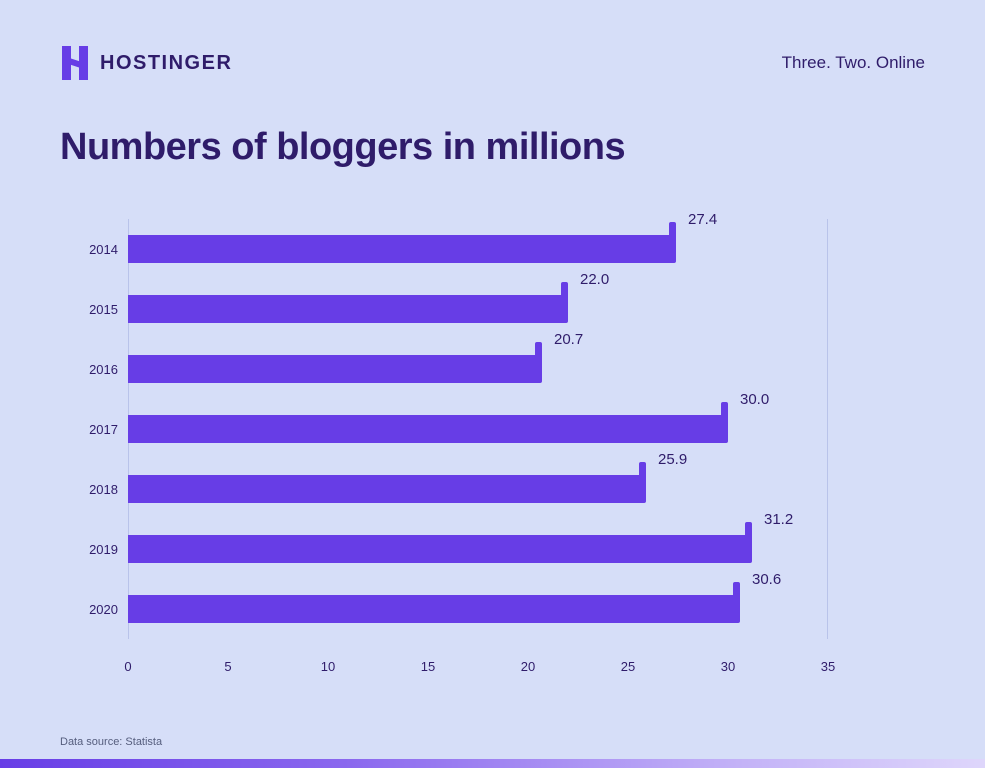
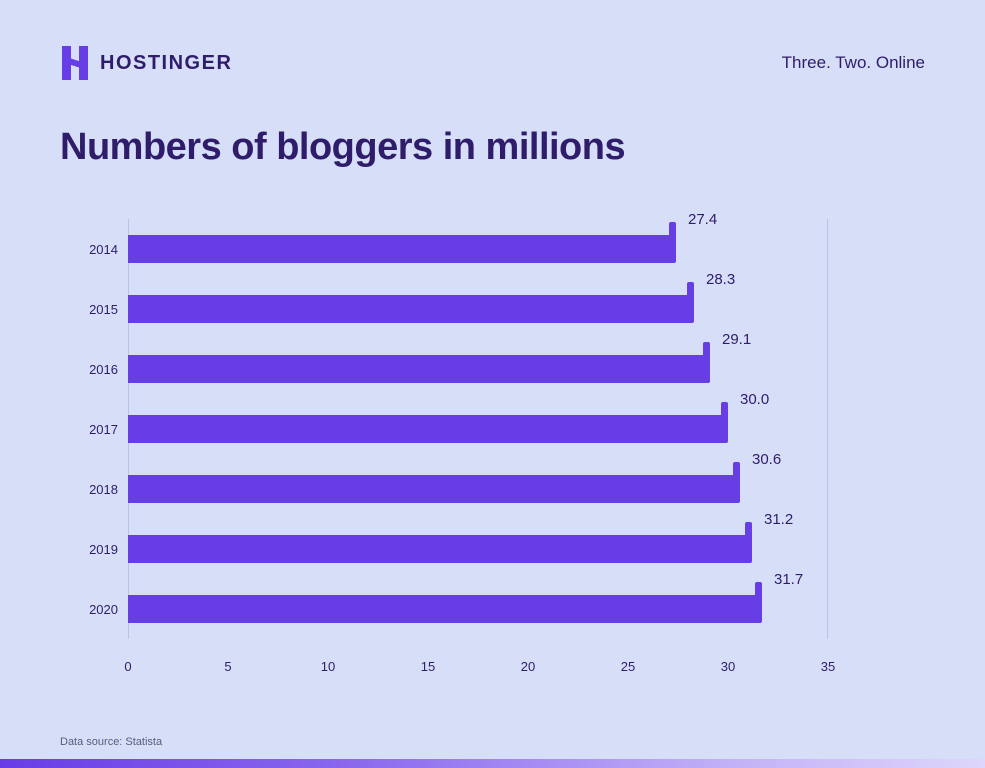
2015: 22.0 -> 28.3
2016: 20.7 -> 29.1
2018: 25.9 -> 30.6
2020: 30.6 -> 31.7
